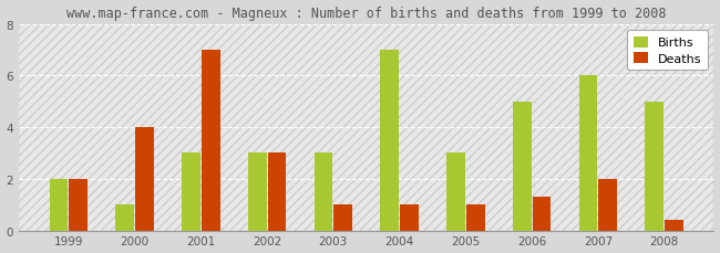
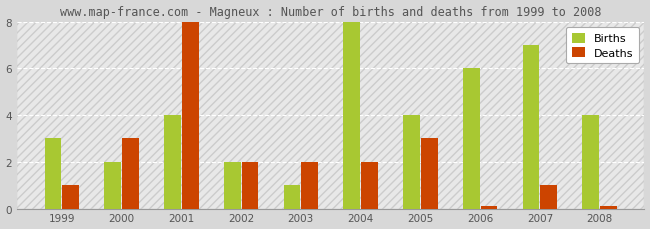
Births/1999: 2 -> 3
Deaths/1999: 2.0 -> 1.0
Births/2000: 1 -> 2
Deaths/2000: 4.0 -> 3.0
Births/2001: 3 -> 4
Deaths/2001: 7.0 -> 8.0
Births/2002: 3 -> 2
Deaths/2002: 3.0 -> 2.0
Births/2003: 3 -> 1
Deaths/2003: 1.0 -> 2.0
Births/2004: 7 -> 8
Deaths/2004: 1.0 -> 2.0
Births/2005: 3 -> 4
Deaths/2005: 1.0 -> 3.0
Births/2006: 5 -> 6
Deaths/2006: 1.3 -> 0.1
Births/2007: 6 -> 7
Deaths/2007: 2.0 -> 1.0
Births/2008: 5 -> 4
Deaths/2008: 0.4 -> 0.1
